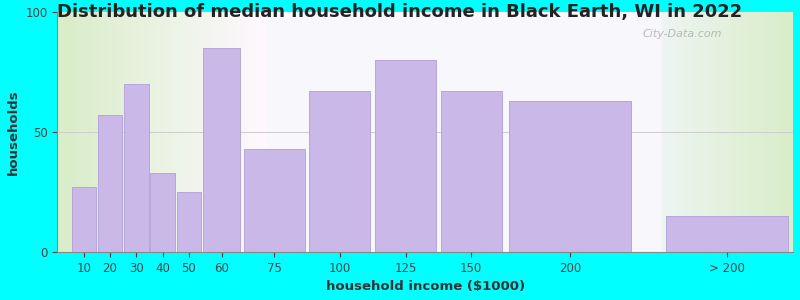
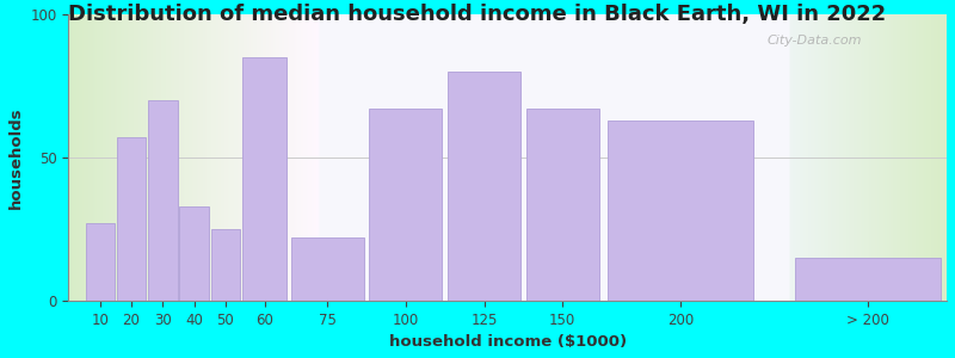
75: 43 -> 22
